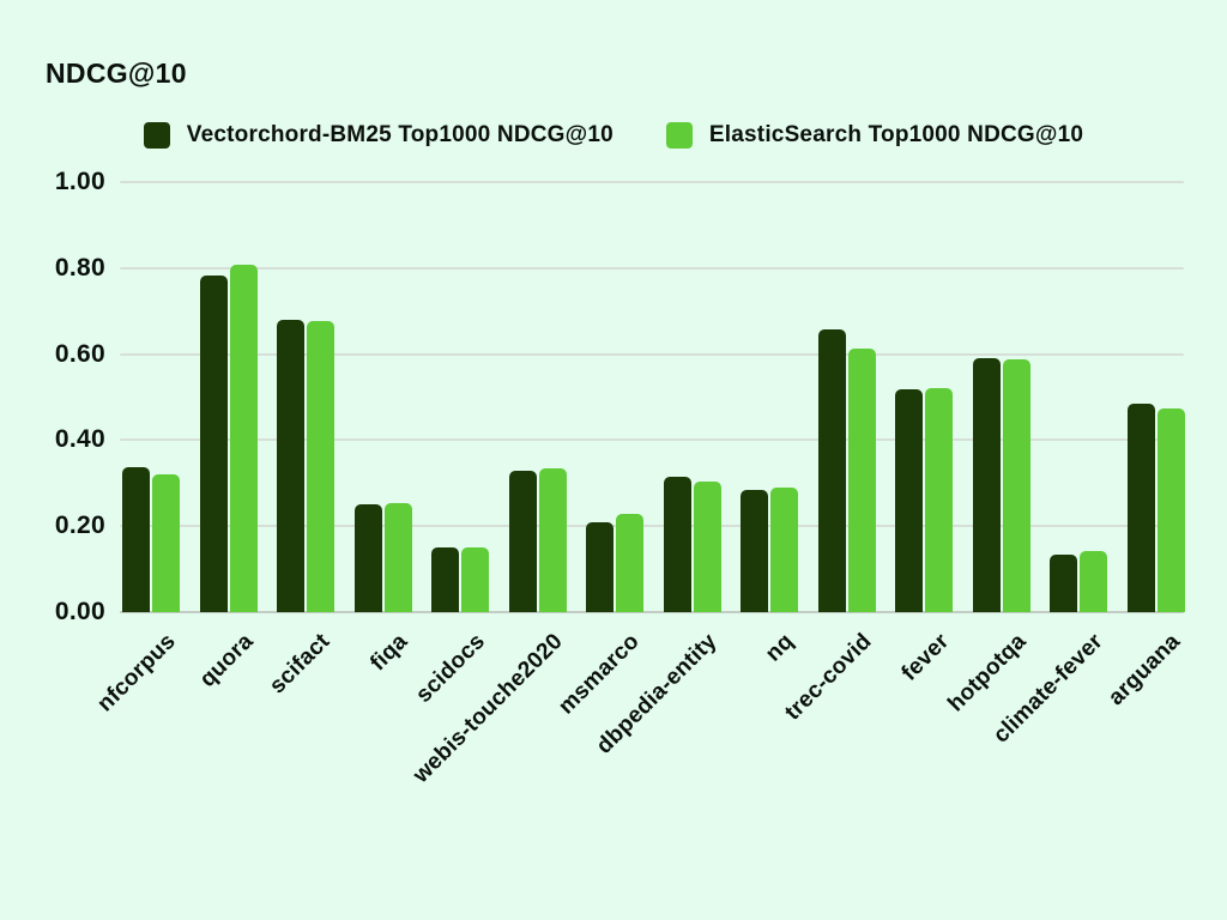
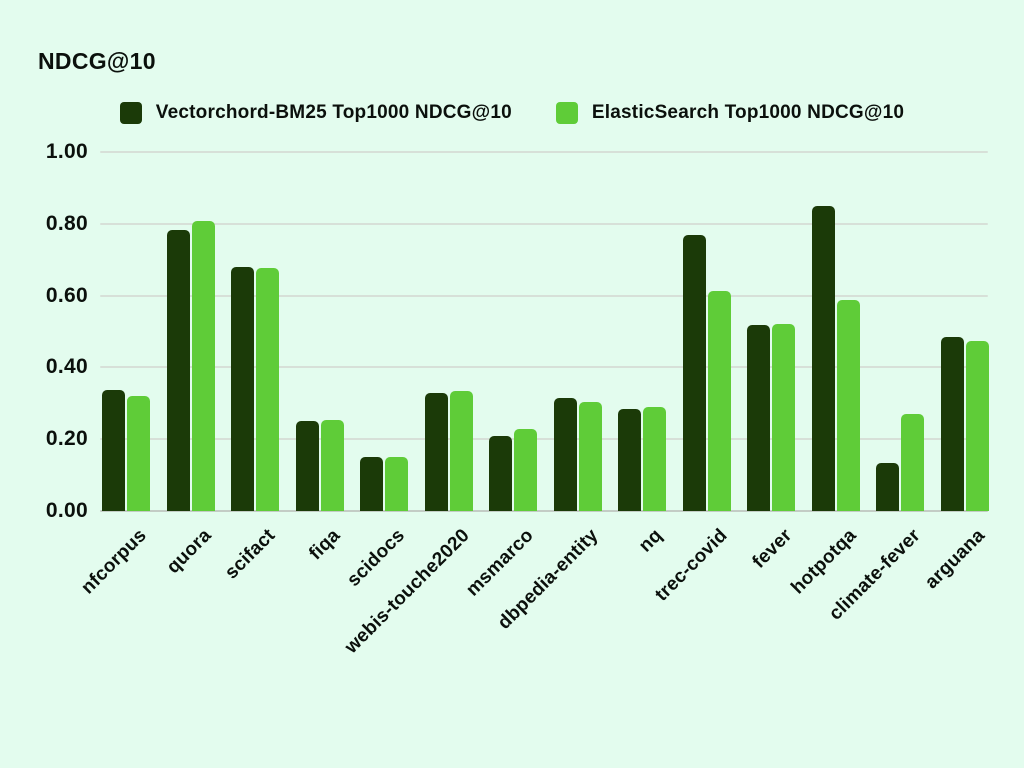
Vectorchord-BM25 Top1000 NDCG@10/trec-covid: 0.66 -> 0.77
Vectorchord-BM25 Top1000 NDCG@10/hotpotqa: 0.59 -> 0.85
ElasticSearch Top1000 NDCG@10/climate-fever: 0.14 -> 0.27
